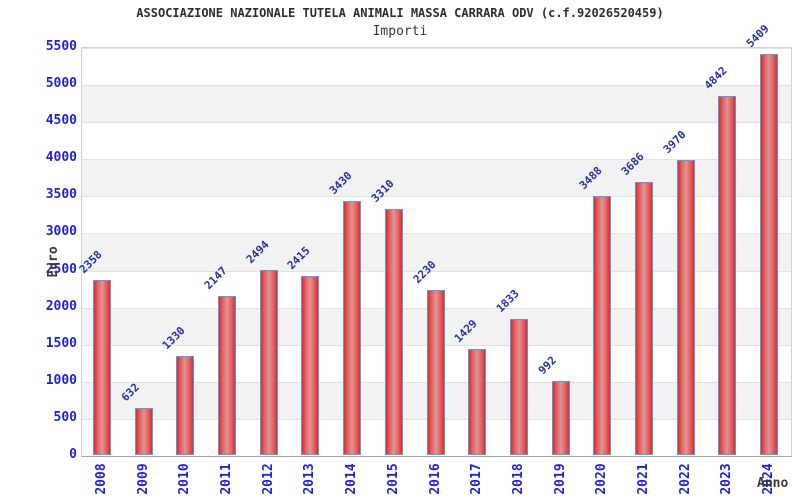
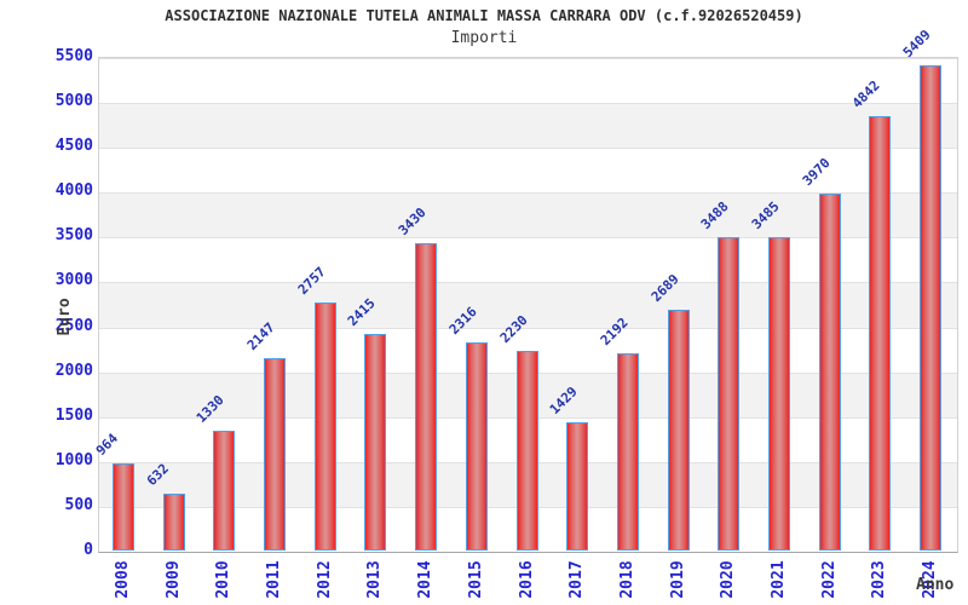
2008: 2358 -> 964
2012: 2494 -> 2757
2015: 3310 -> 2316
2018: 1833 -> 2192
2019: 992 -> 2689
2021: 3686 -> 3485
